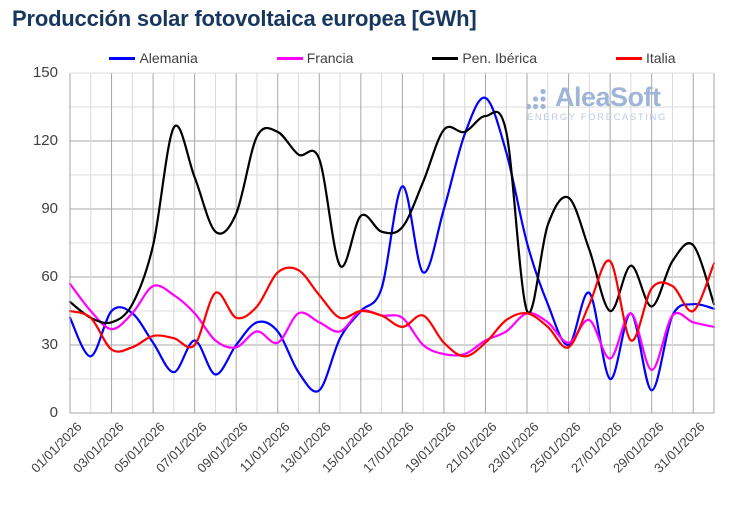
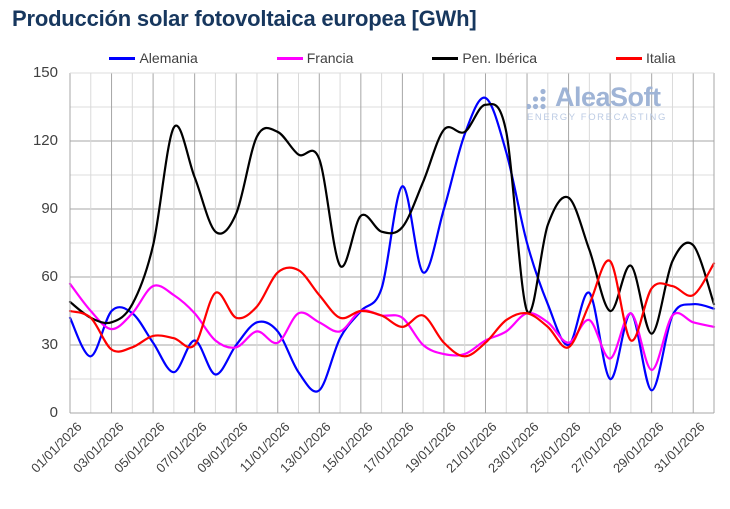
Pen. Ibérica/21/01/2026: 131 -> 136
Pen. Ibérica/29/01/2026: 47 -> 35
Italia/31/01/2026: 45 -> 52
